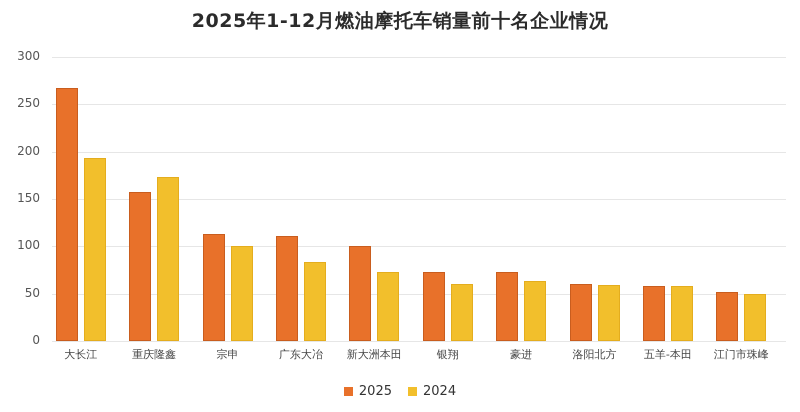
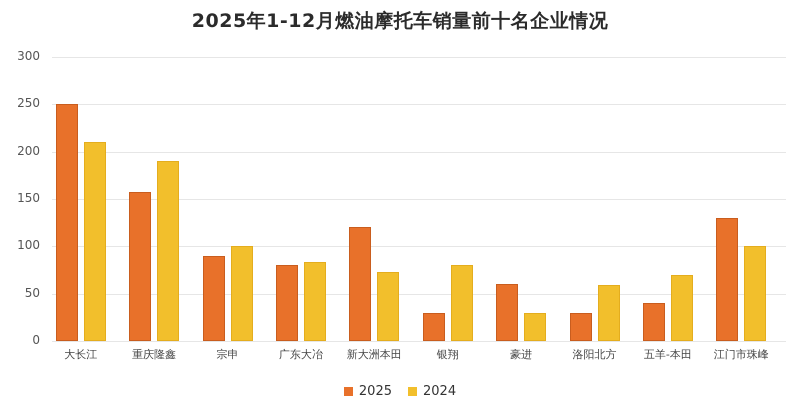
2025/大长江: 270 -> 250
2024/大长江: 190 -> 210
2024/重庆隆鑫: 170 -> 190
2025/宗申: 110 -> 90
2025/广东大冶: 110 -> 80
2025/新大洲本田: 100 -> 120
2025/银翔: 70 -> 30
2024/银翔: 60 -> 80
2025/豪进: 70 -> 60
2024/豪进: 60 -> 30
2025/洛阳北方: 60 -> 30
2025/五羊-本田: 60 -> 40
2024/五羊-本田: 60 -> 70
2025/江门市珠峰: 50 -> 130
2024/江门市珠峰: 50 -> 100
